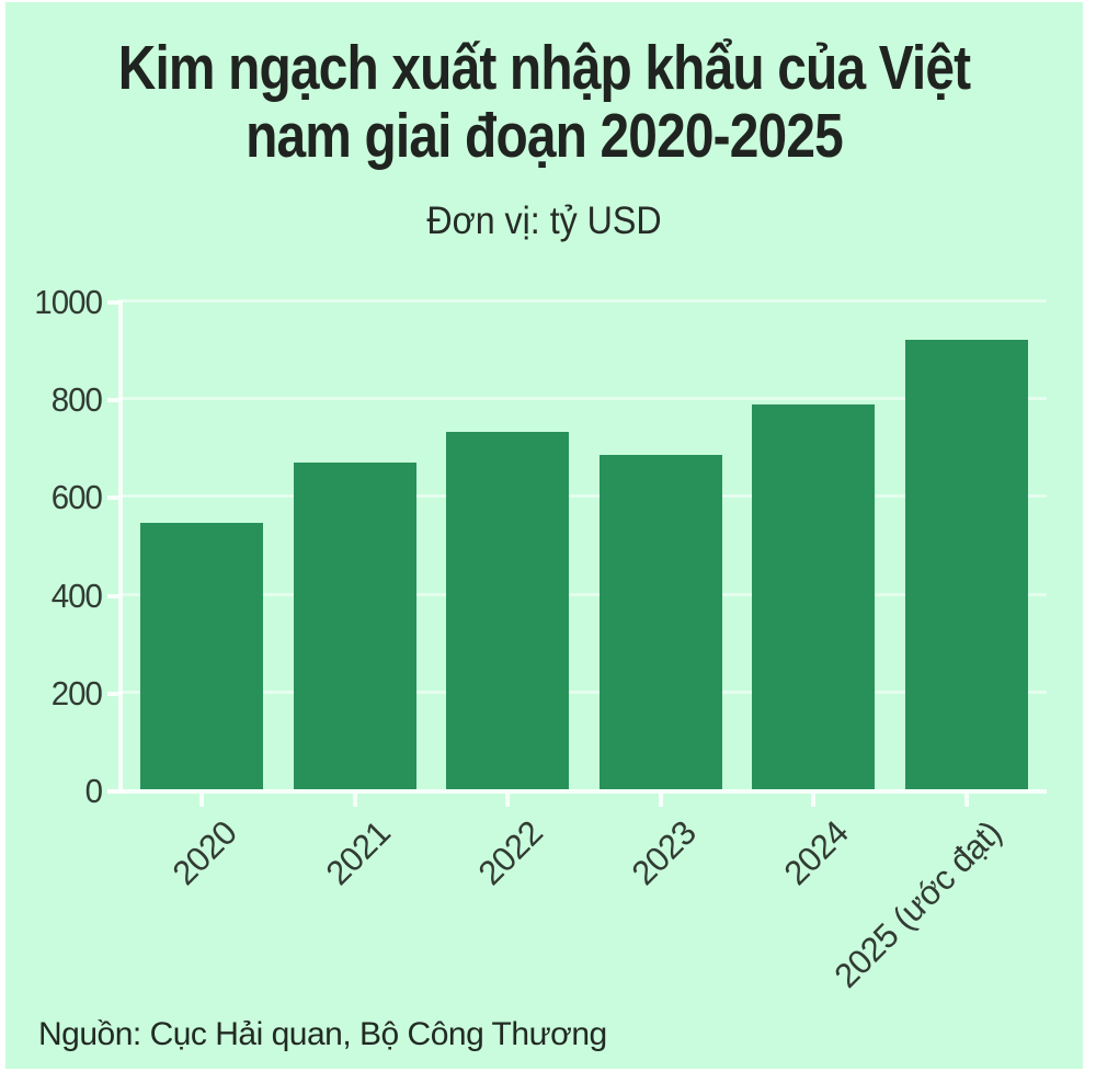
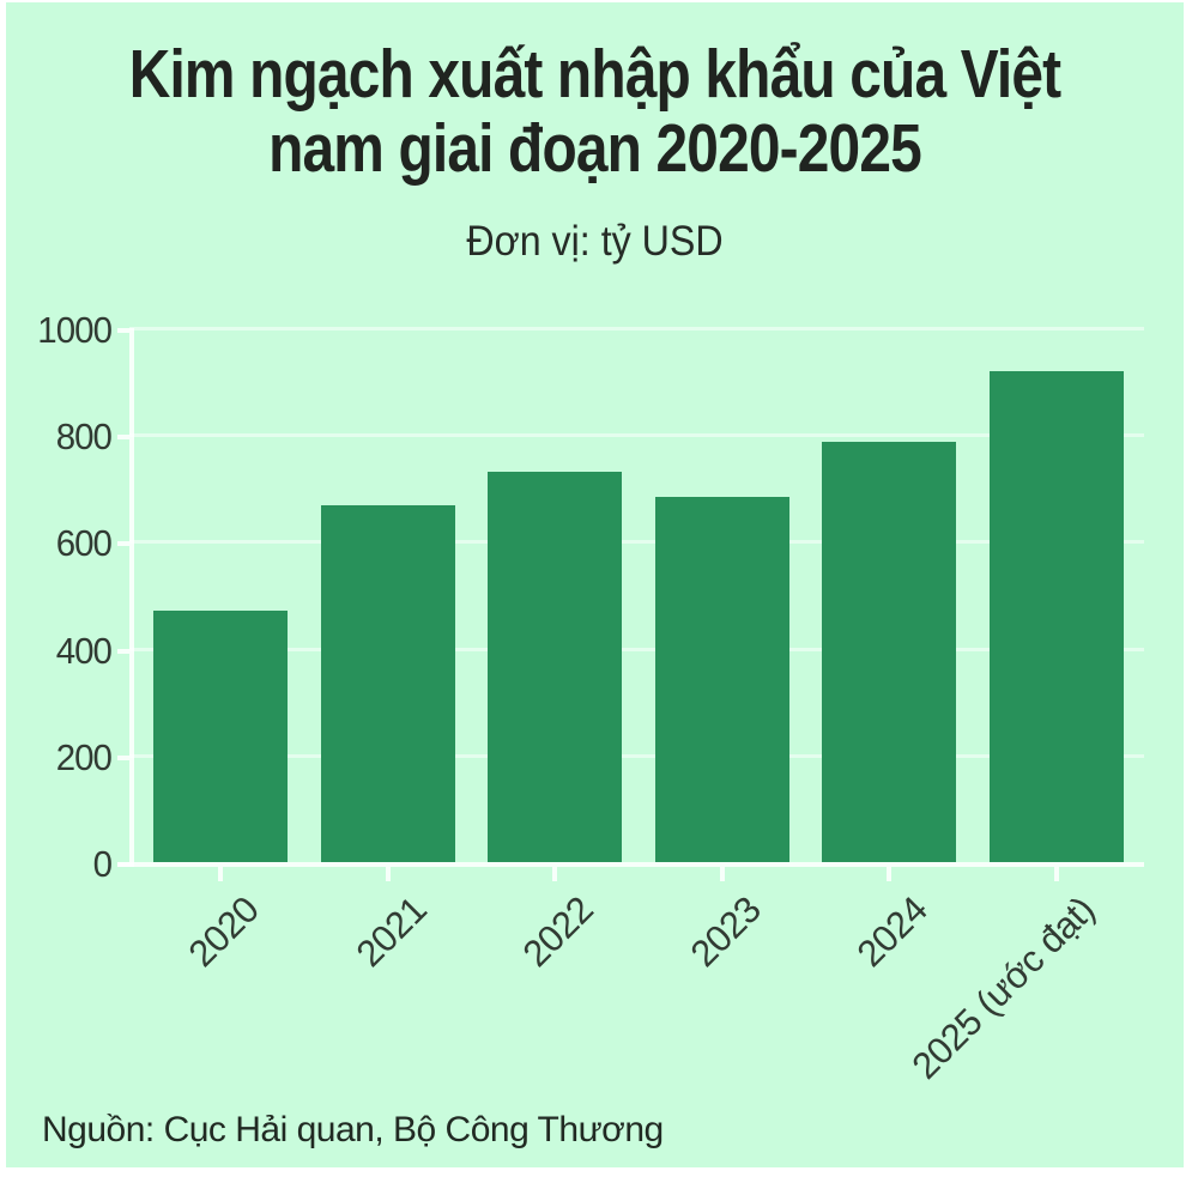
2020: 540 -> 470
